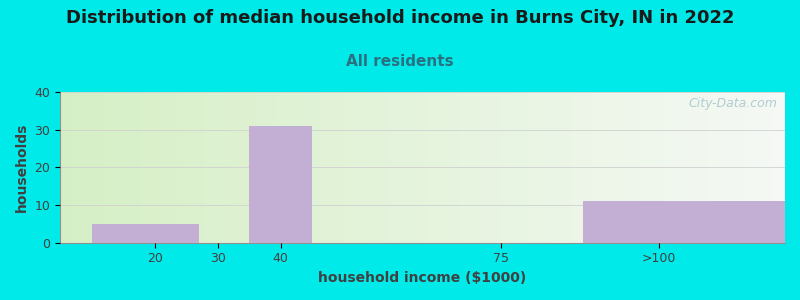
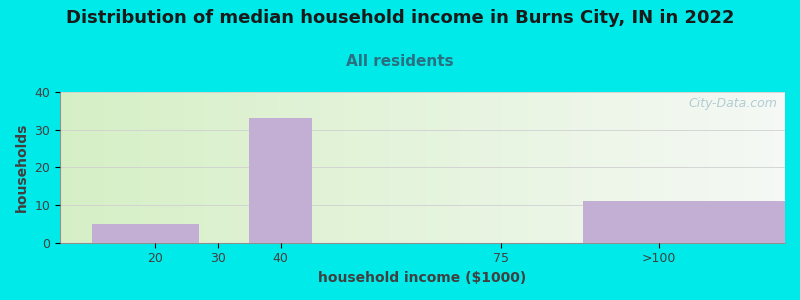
40: 31 -> 33
